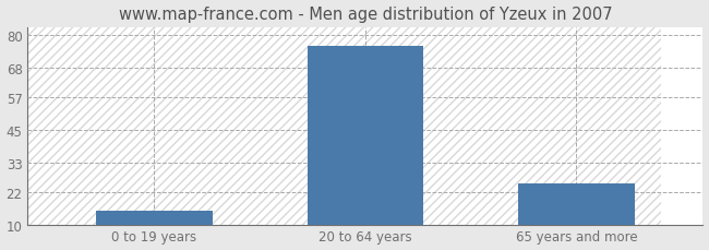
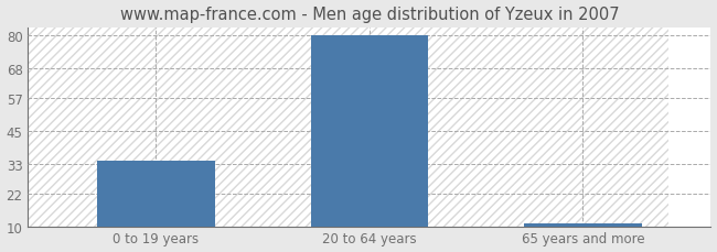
0 to 19 years: 15 -> 34
20 to 64 years: 76 -> 80
65 years and more: 25 -> 11
